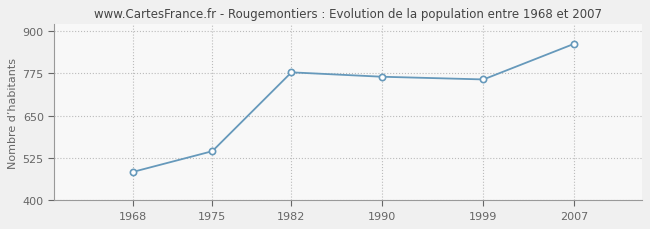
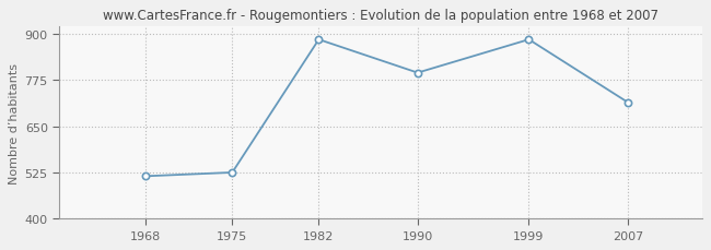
1968: 484 -> 515
1975: 545 -> 525
1982: 778 -> 885
1990: 765 -> 795
1999: 757 -> 885
2007: 862 -> 715
